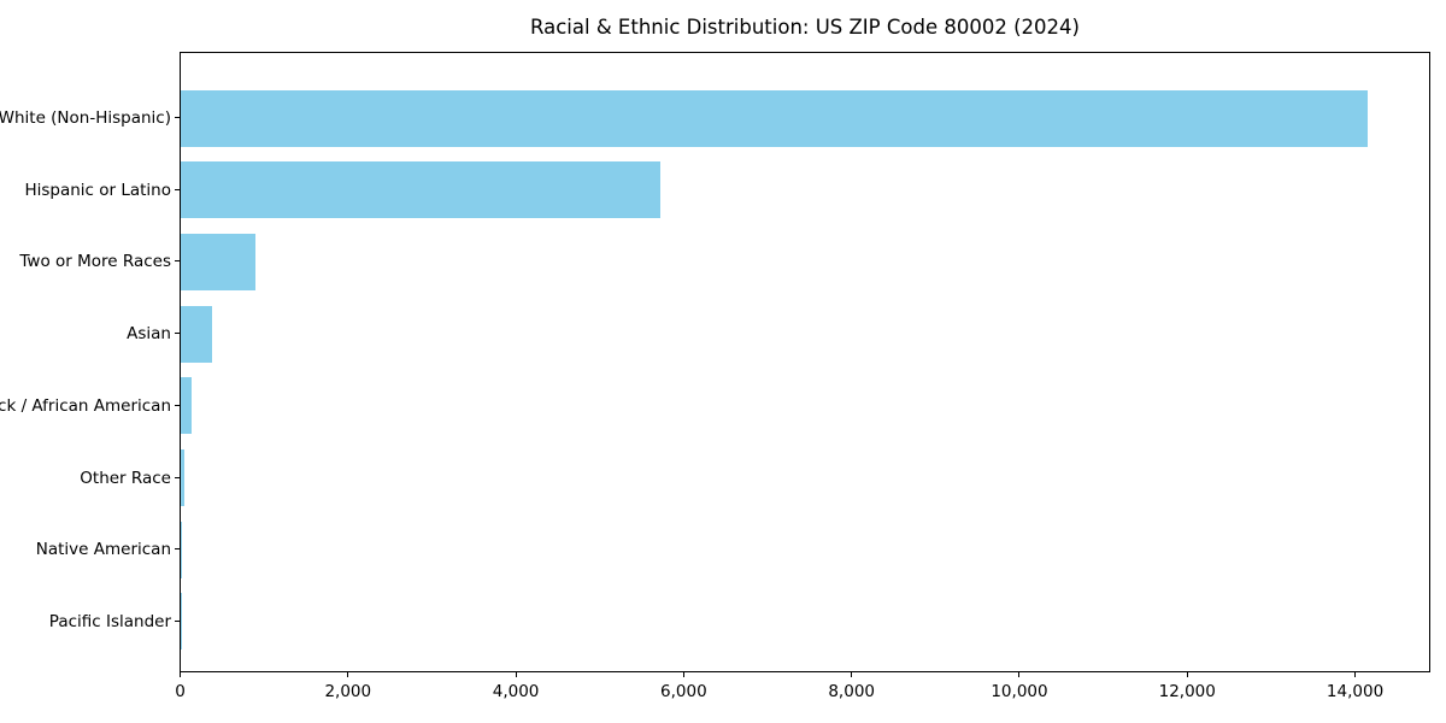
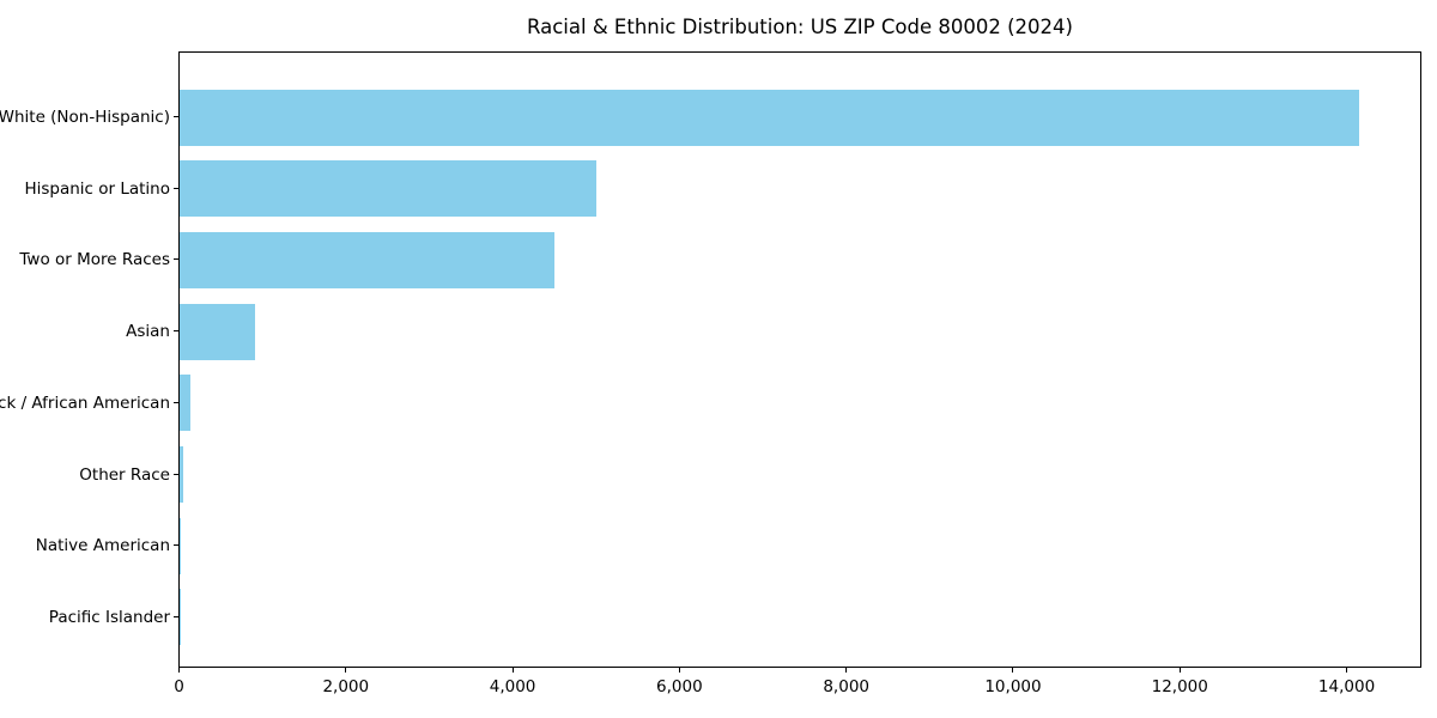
Hispanic or Latino: 5700 -> 5000
Two or More Races: 900 -> 4500
Asian: 400 -> 900
